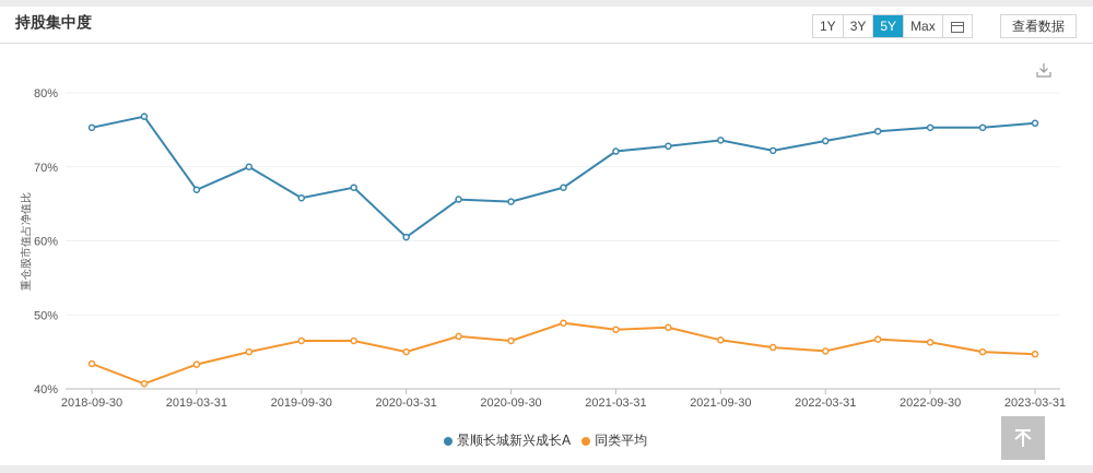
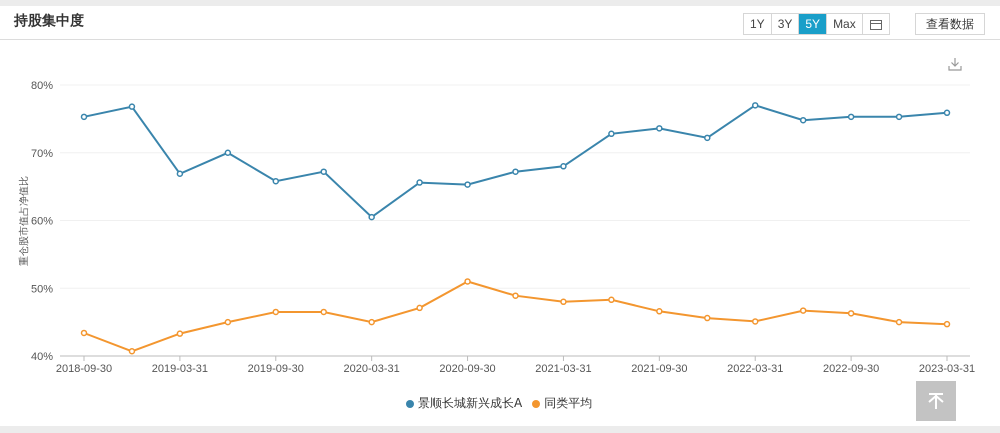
同类平均/2020-09-30: 46% -> 51%
景顺长城新兴成长A/2021-03-31: 72% -> 68%
景顺长城新兴成长A/2022-03-31: 74% -> 77%
